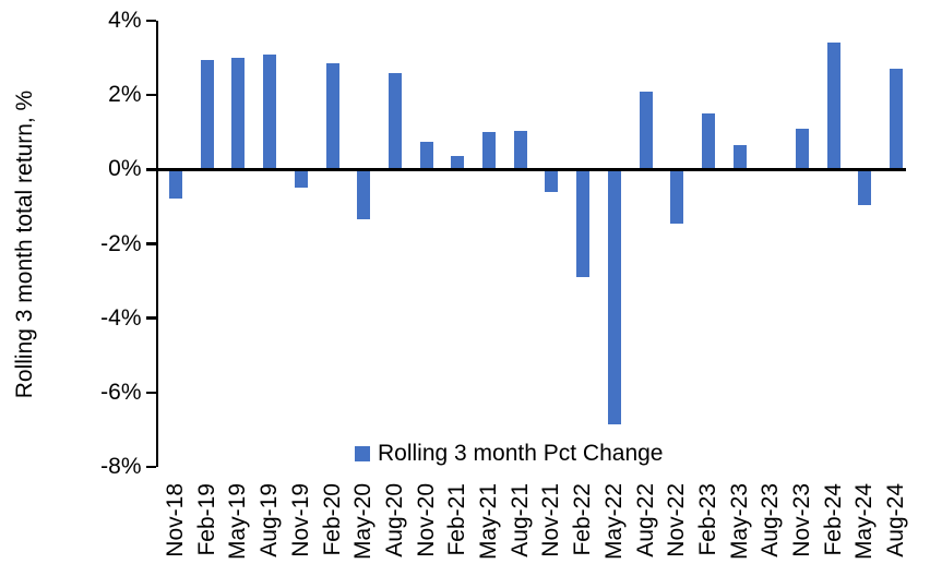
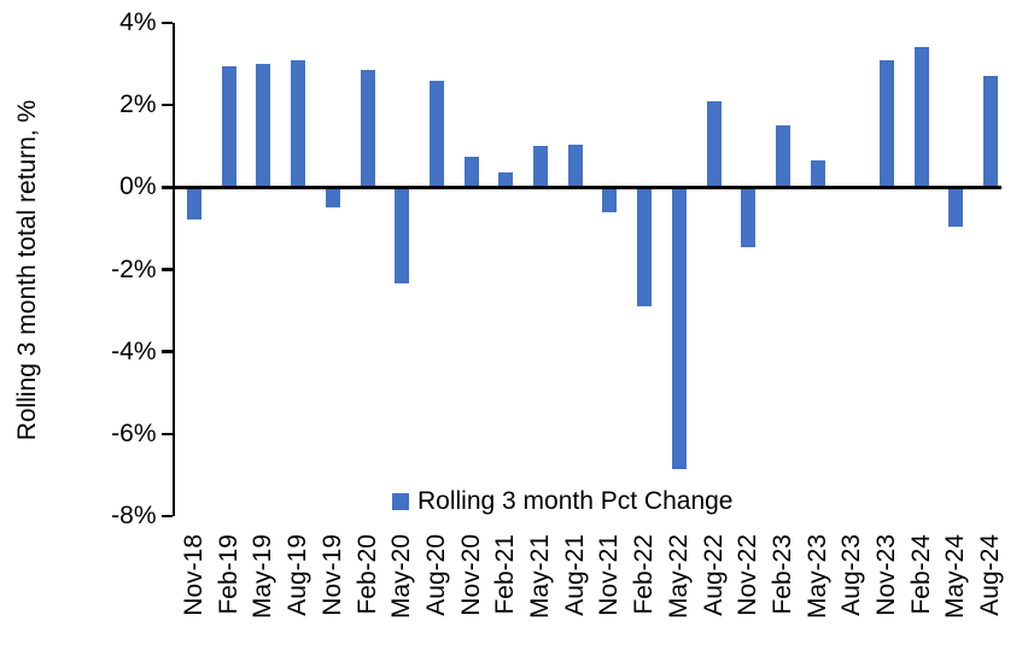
May-20: -1.3% -> -2.3%
Nov-23: 1.1% -> 3.1%
